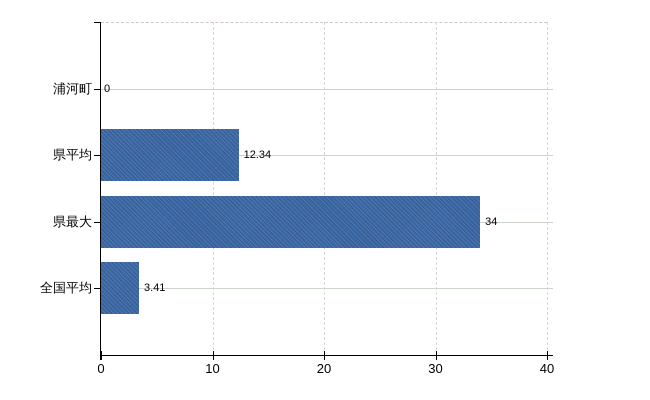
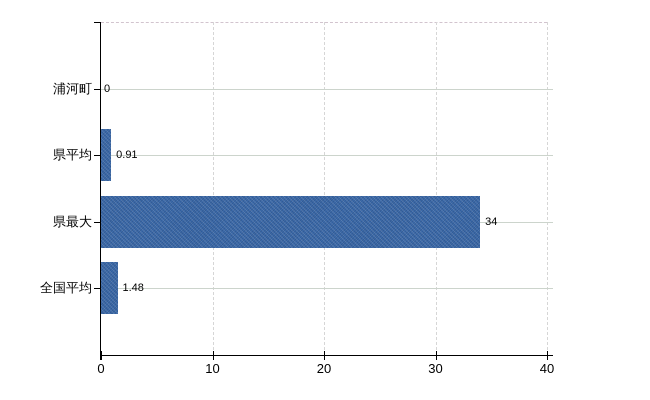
県平均: 12.34 -> 0.91
全国平均: 3.41 -> 1.48
